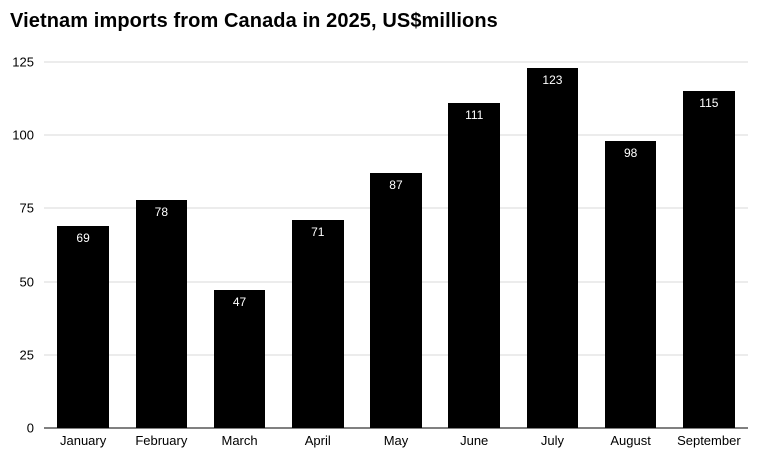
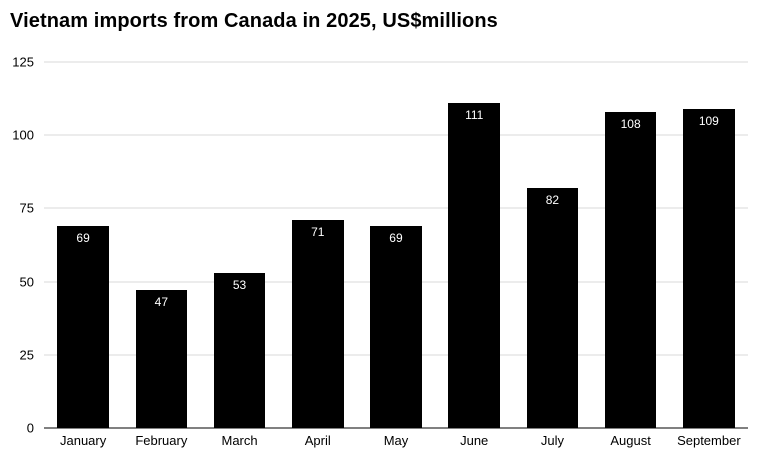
February: 78 -> 47
March: 47 -> 53
May: 87 -> 69
July: 123 -> 82
August: 98 -> 108
September: 115 -> 109
